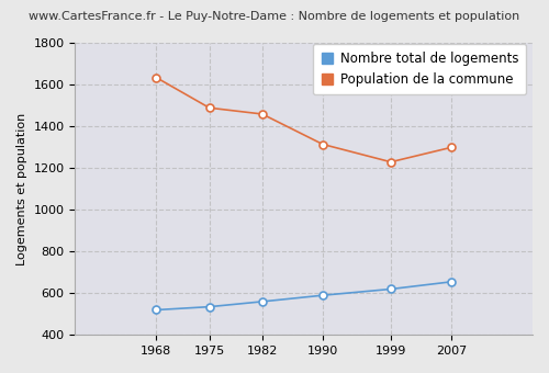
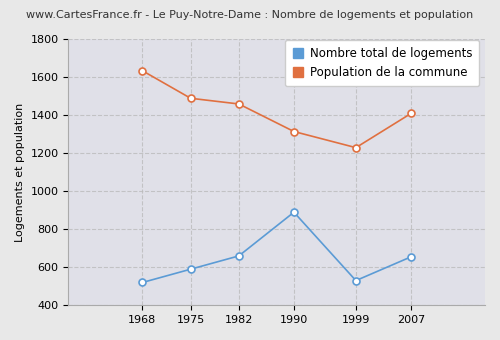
Nombre total de logements/1975: 540 -> 590
Nombre total de logements/1982: 560 -> 660
Nombre total de logements/1990: 590 -> 890
Nombre total de logements/1999: 620 -> 530
Population de la commune/2007: 1300 -> 1410
